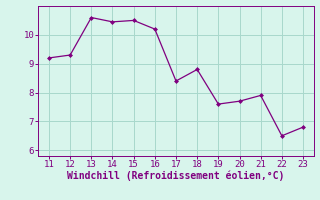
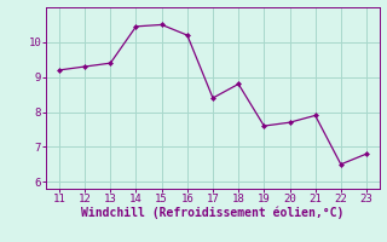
13: 10.60 -> 9.40
